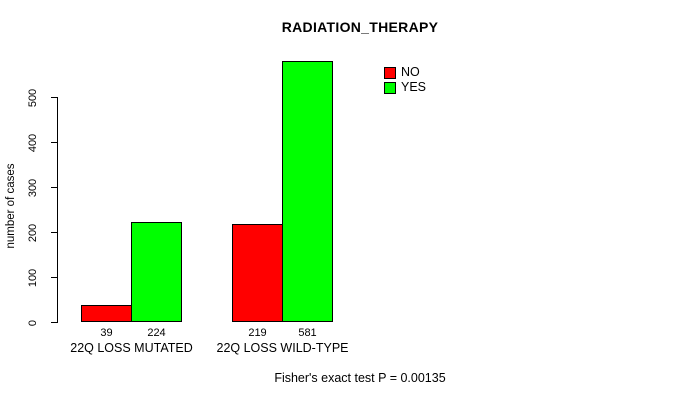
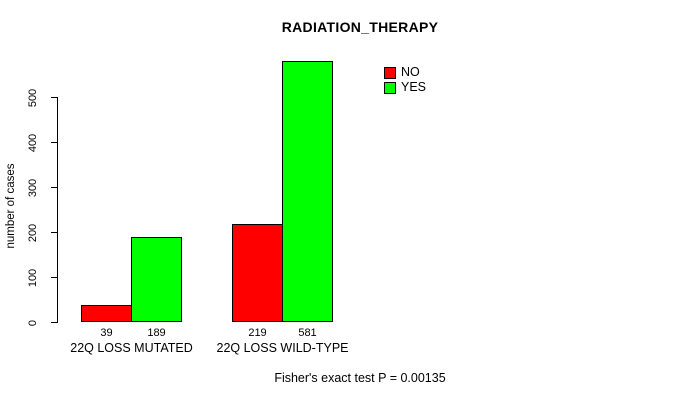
YES/22Q LOSS MUTATED: 224 -> 189
